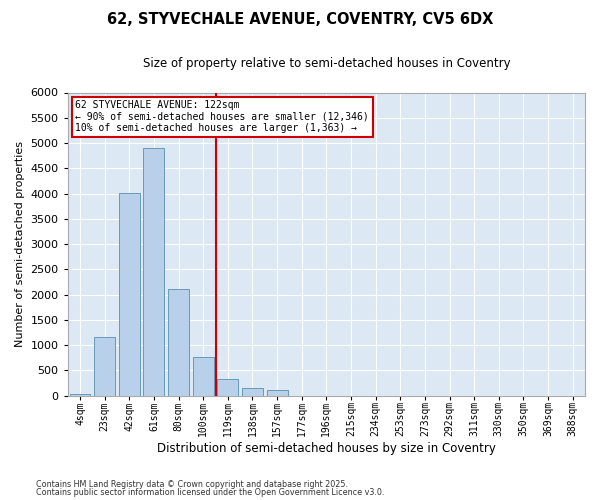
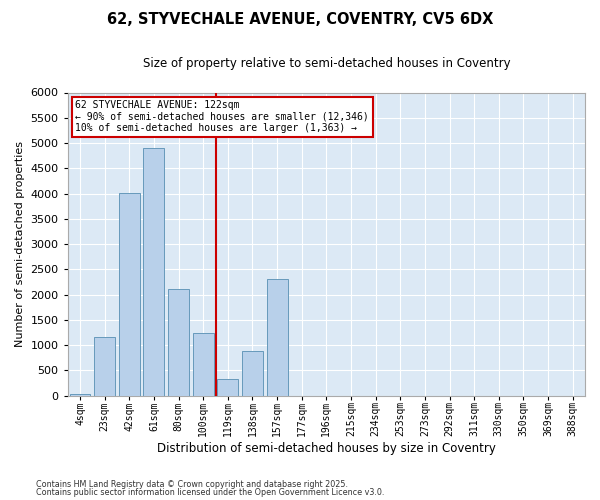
100sqm: 760 -> 1240
138sqm: 160 -> 880
157sqm: 120 -> 2300
